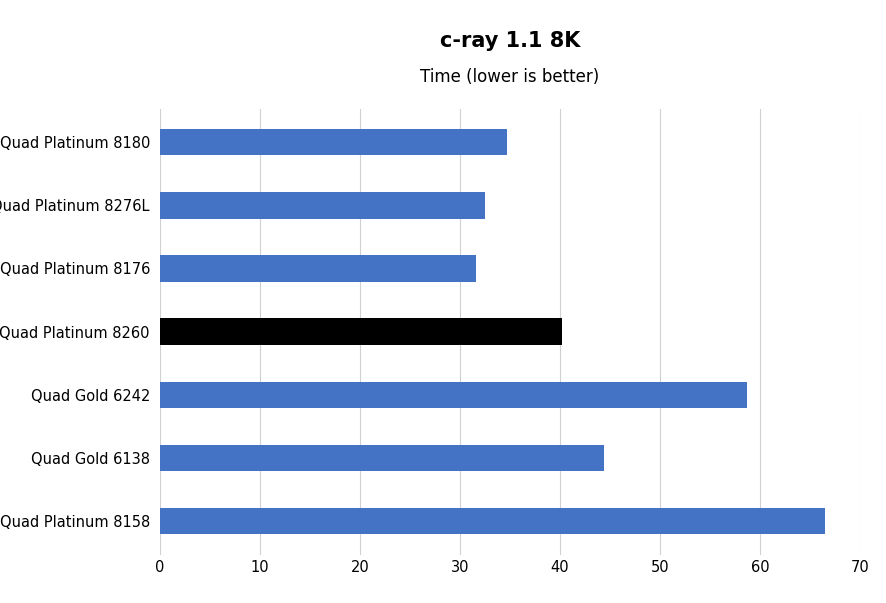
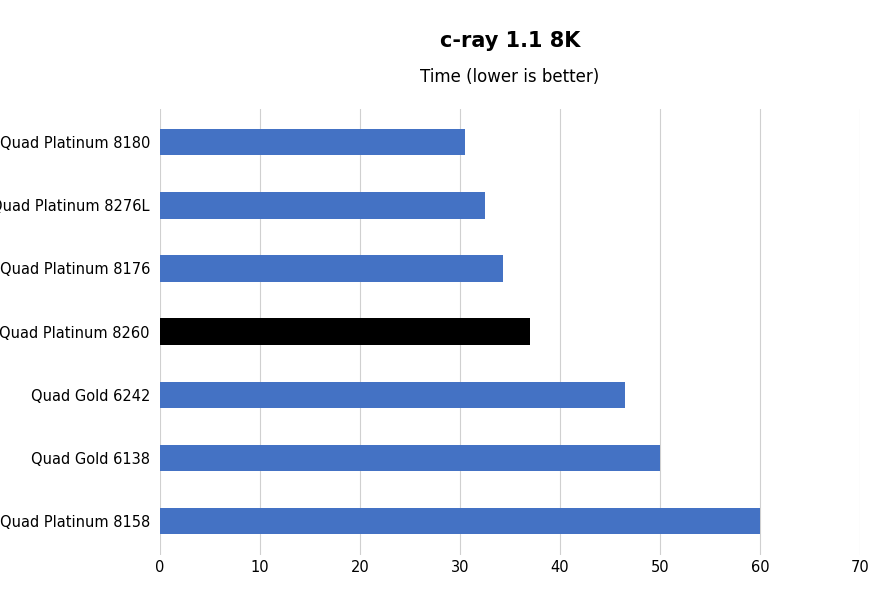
Quad Platinum 8180: 34.7 -> 30.5
Quad Platinum 8176: 31.6 -> 34.3
Quad Platinum 8260: 40.2 -> 37.0
Quad Gold 6242: 58.7 -> 46.5
Quad Gold 6138: 44.4 -> 50.0
Quad Platinum 8158: 66.5 -> 60.0
